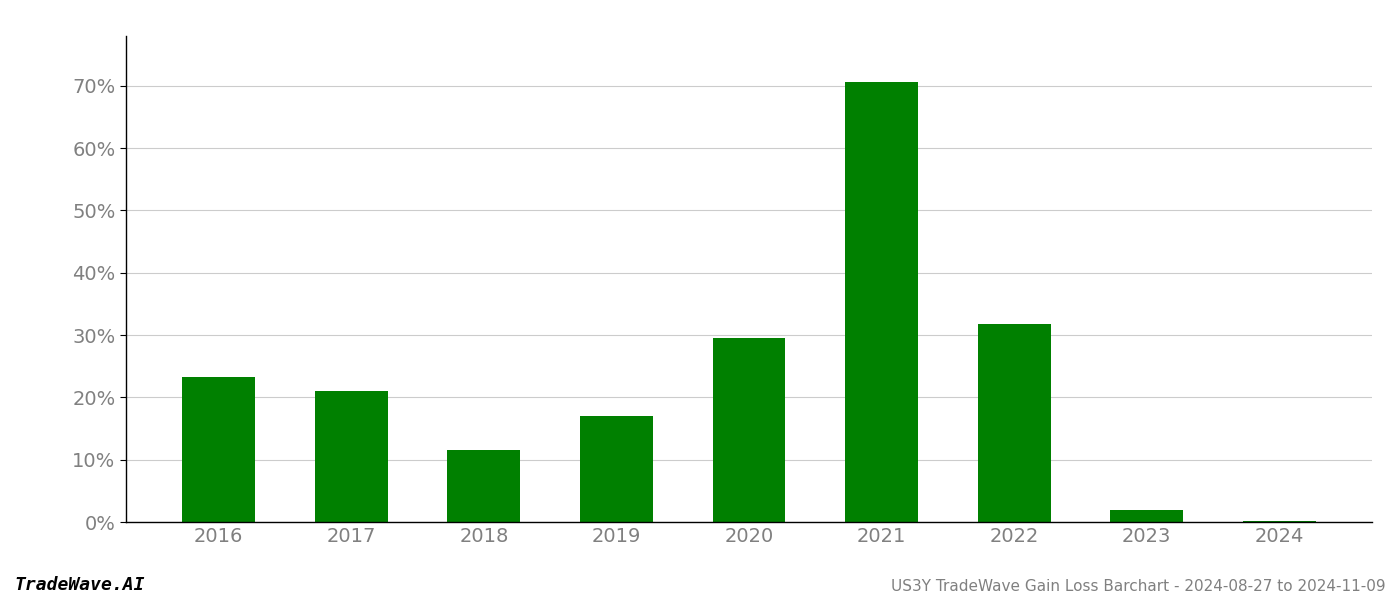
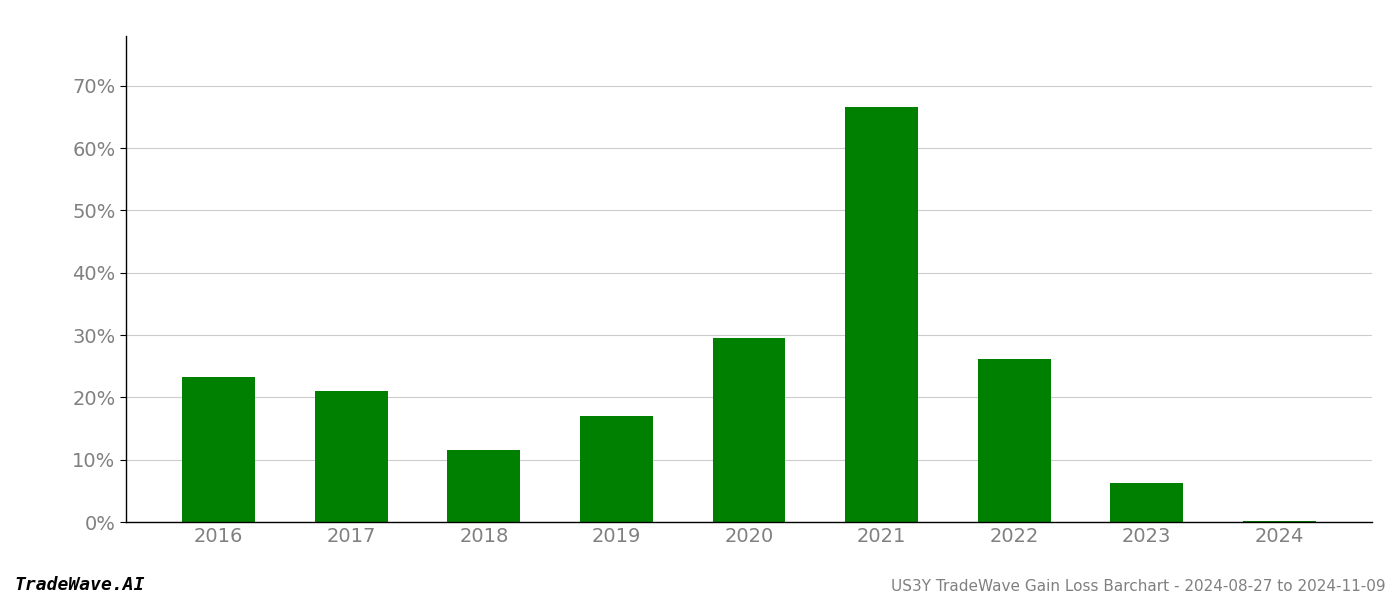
2021: 70.6% -> 66.6%
2022: 31.8% -> 26.2%
2023: 2.0% -> 6.2%
